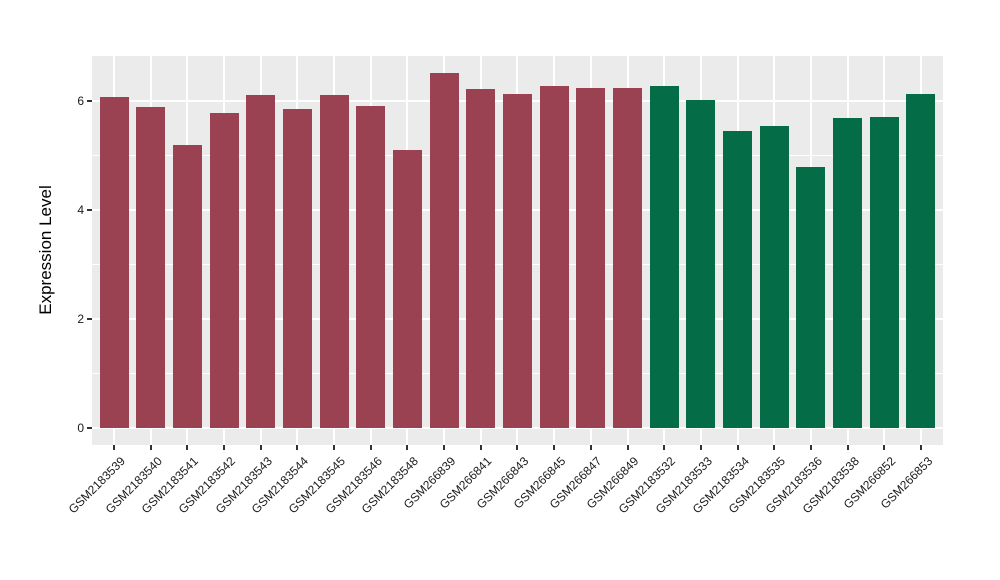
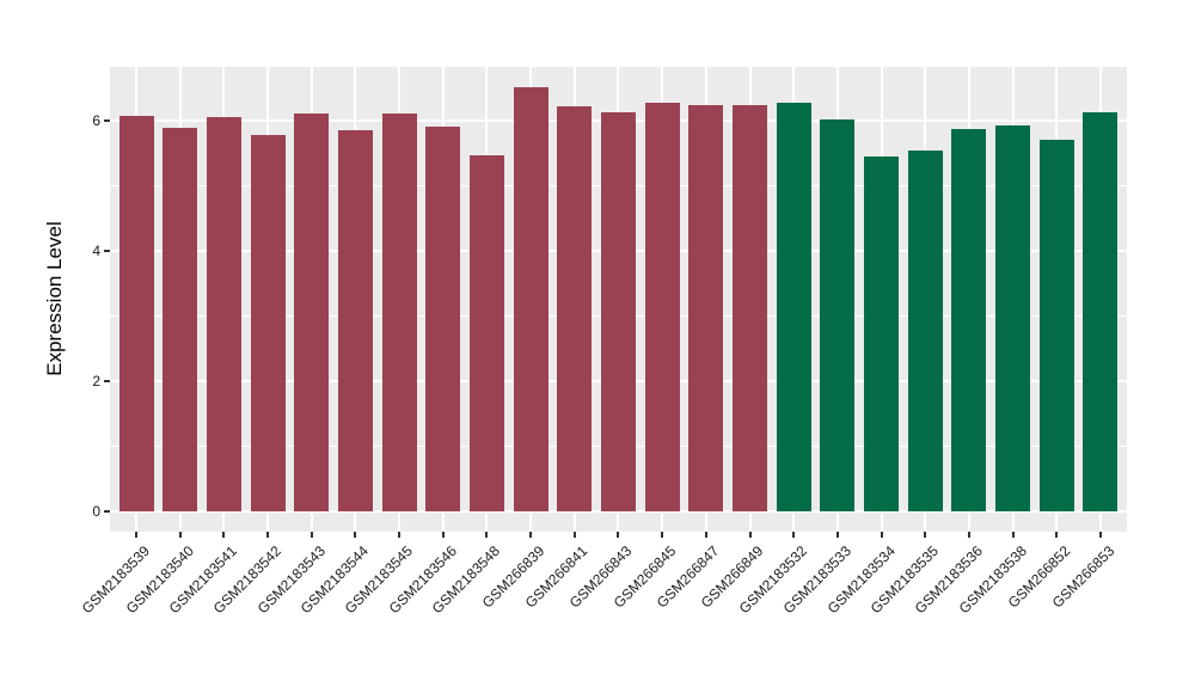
GSM2183541: 5.2 -> 6.1
GSM2183548: 5.1 -> 5.5
GSM2183536: 4.8 -> 5.9
GSM2183538: 5.7 -> 5.9
